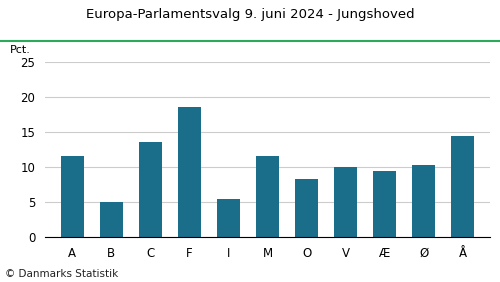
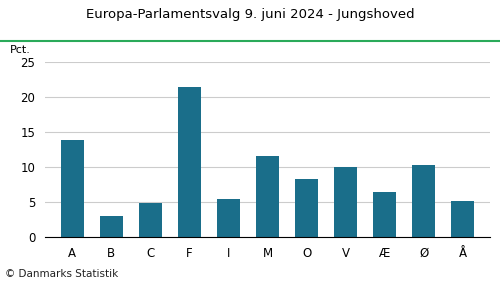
A: 11.6 -> 13.9
B: 5.0 -> 3.0
C: 13.6 -> 4.9
F: 18.6 -> 21.5
Æ: 9.4 -> 6.4
Å: 14.4 -> 5.1
